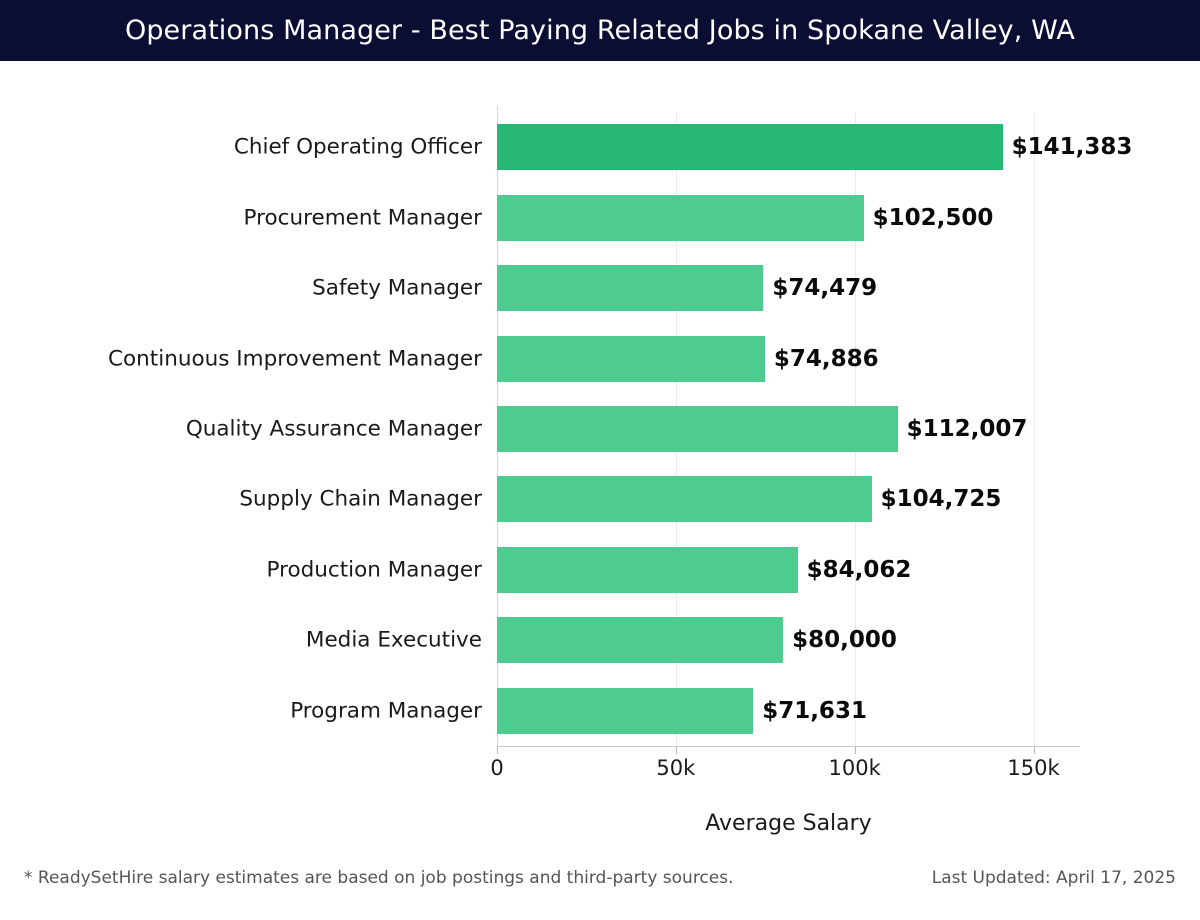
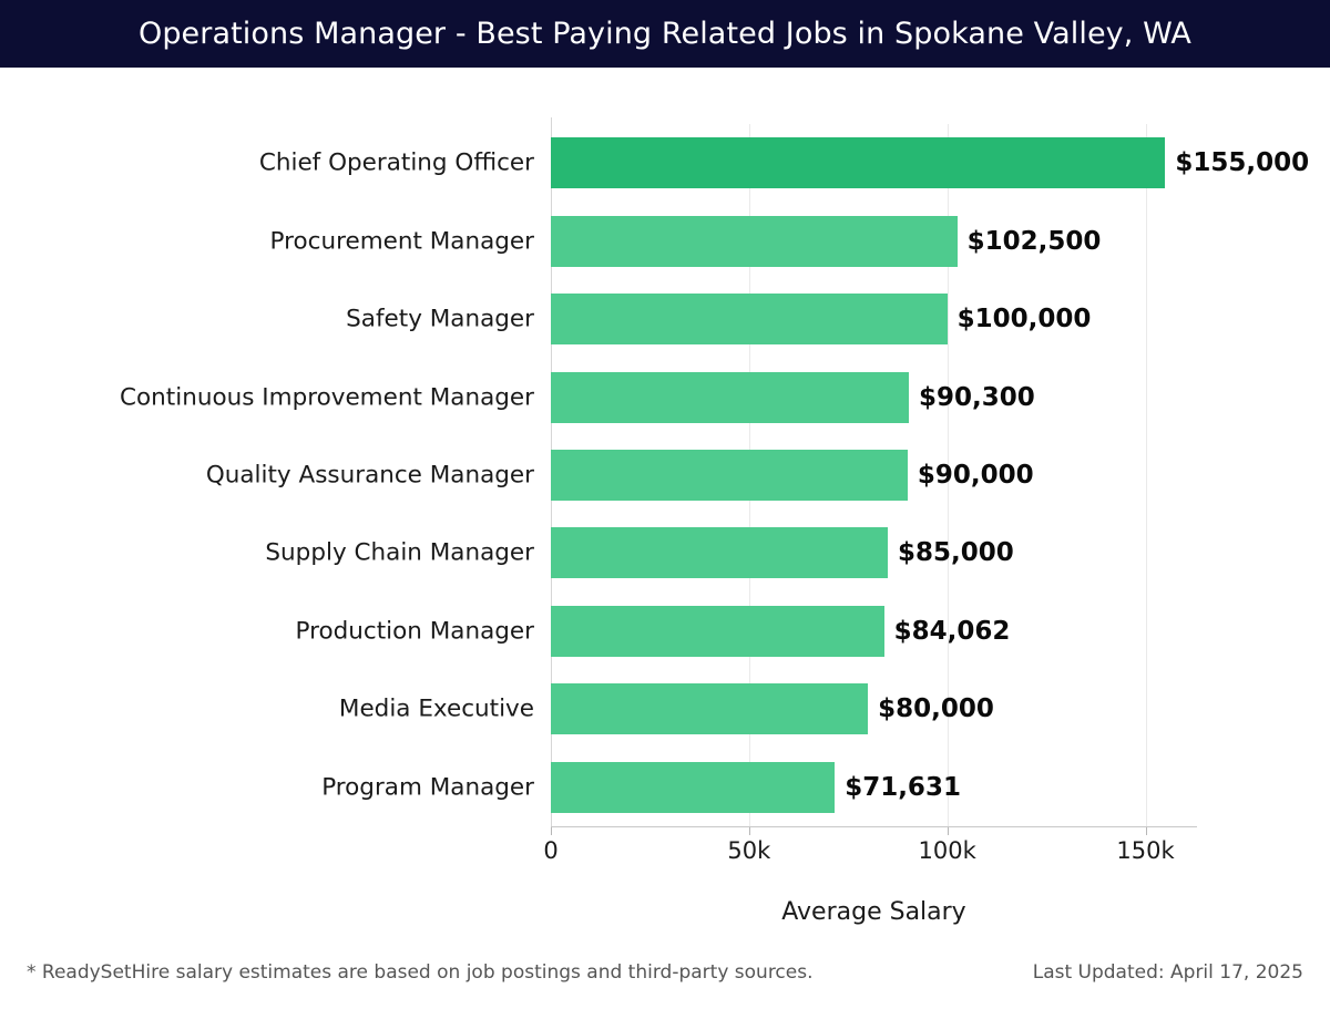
Chief Operating Officer: $141,383 -> $155,000
Safety Manager: $74,479 -> $100,000
Continuous Improvement Manager: $74,886 -> $90,300
Quality Assurance Manager: $112,007 -> $90,000
Supply Chain Manager: $104,725 -> $85,000
